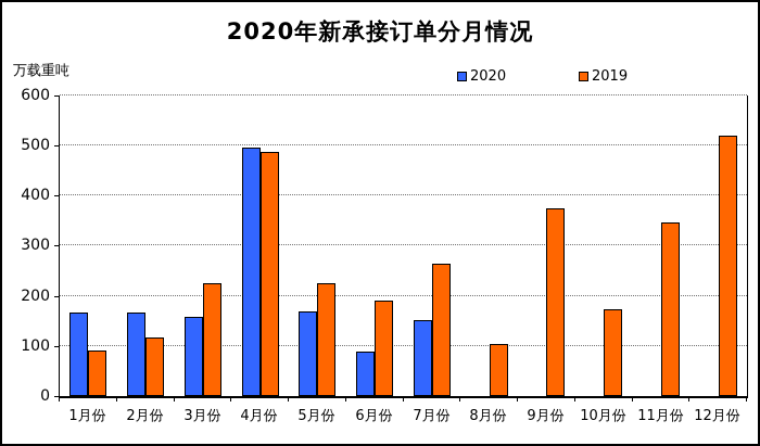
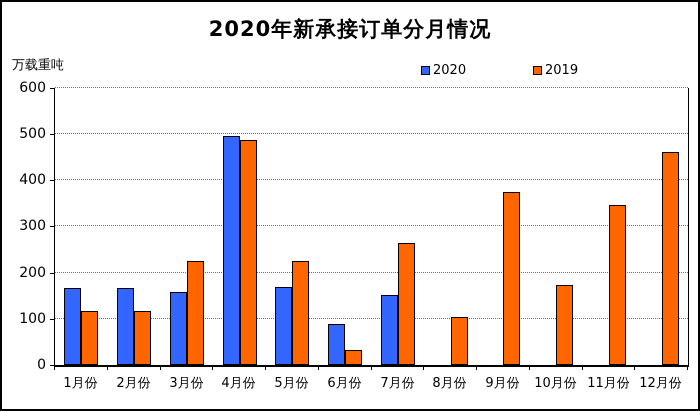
2019/1月份: 90 -> 120
2019/6月份: 190 -> 30
2019/12月份: 520 -> 460
